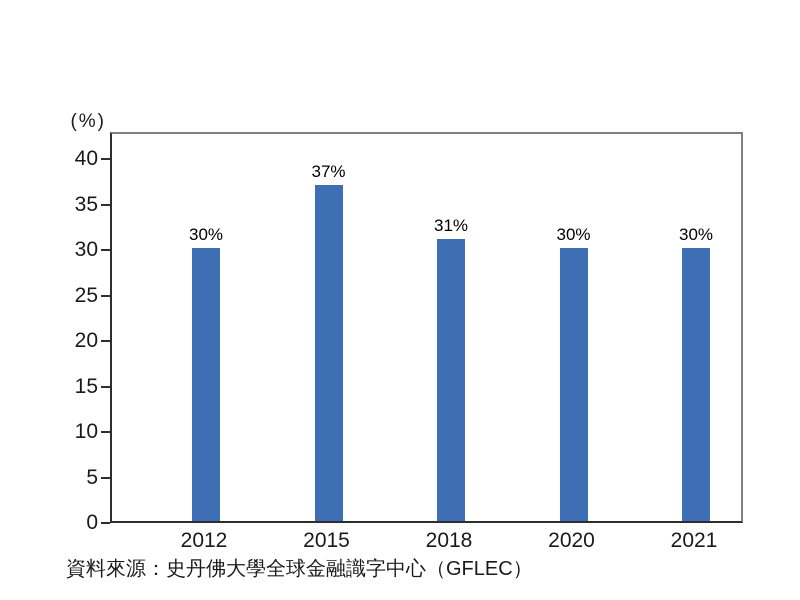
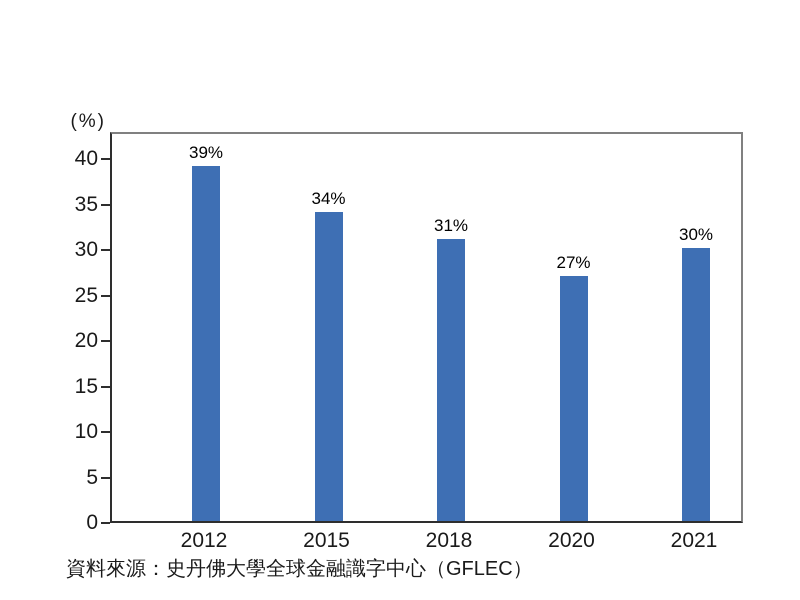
2012: 30% -> 39%
2015: 37% -> 34%
2020: 30% -> 27%
